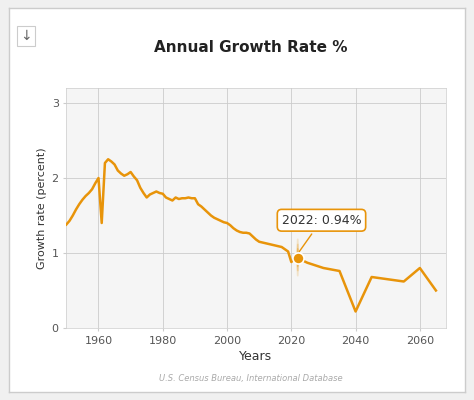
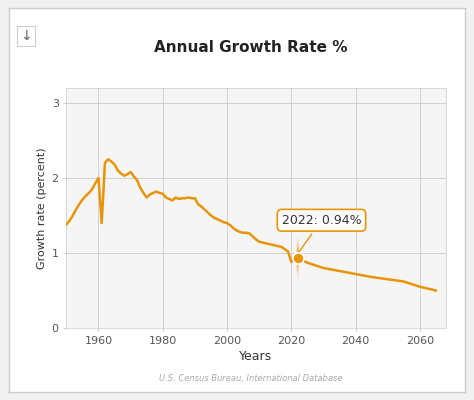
2040: 0.22 -> 0.72
2060: 0.80 -> 0.55
